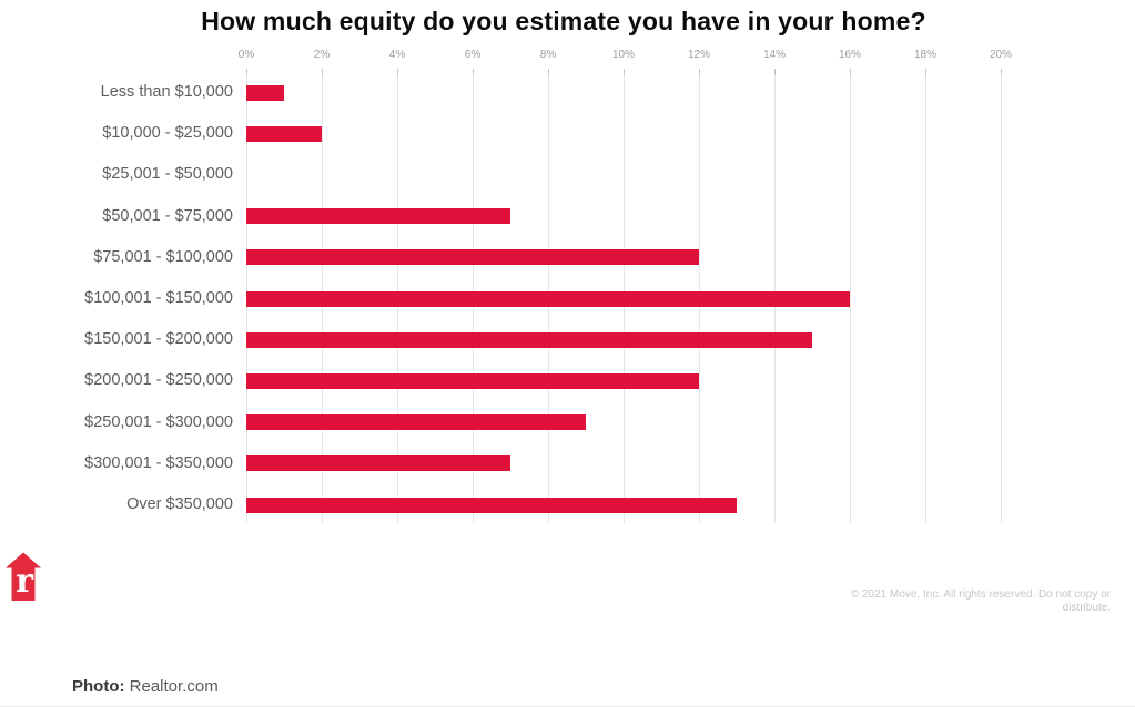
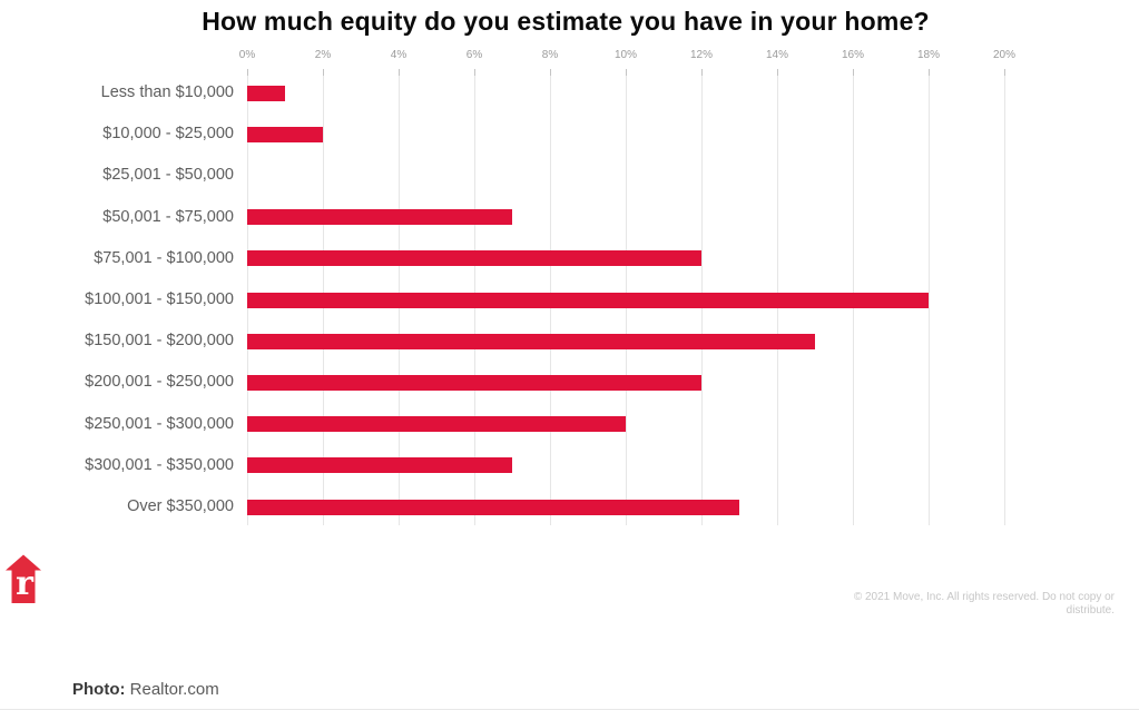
$100,001 - $150,000: 16% -> 18%
$250,001 - $300,000: 9% -> 10%
